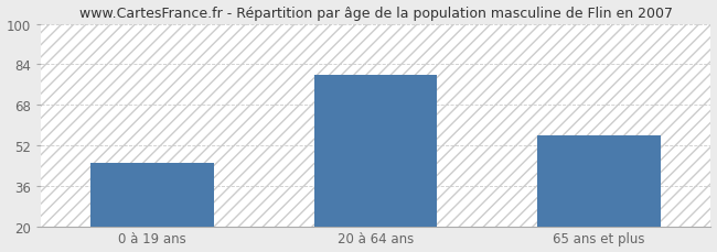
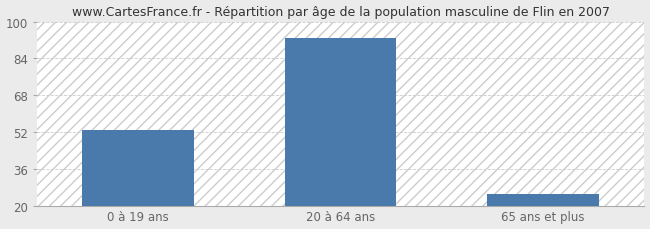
0 à 19 ans: 45 -> 53
20 à 64 ans: 80 -> 93
65 ans et plus: 56 -> 25
